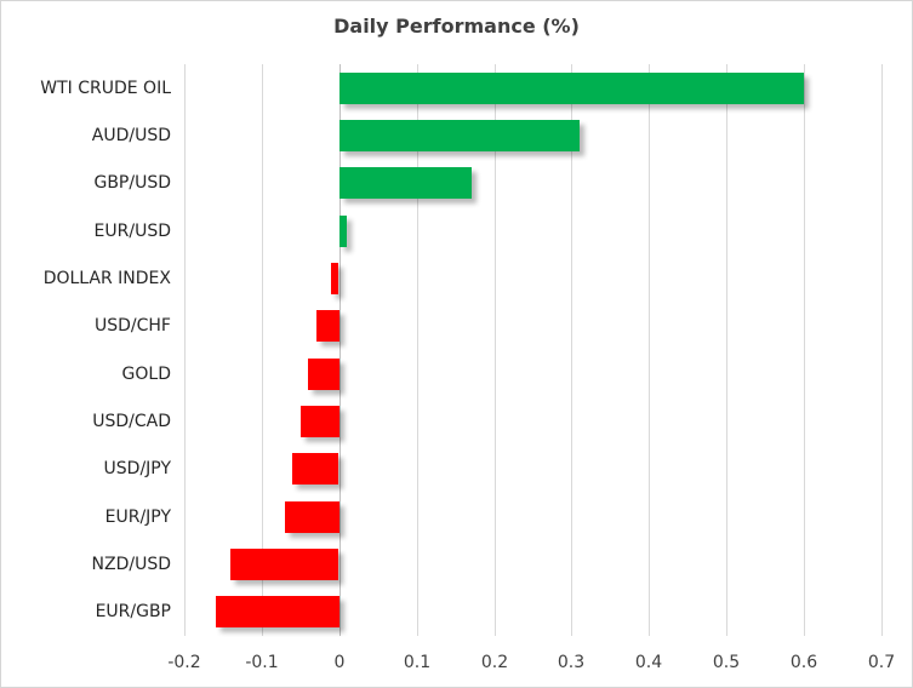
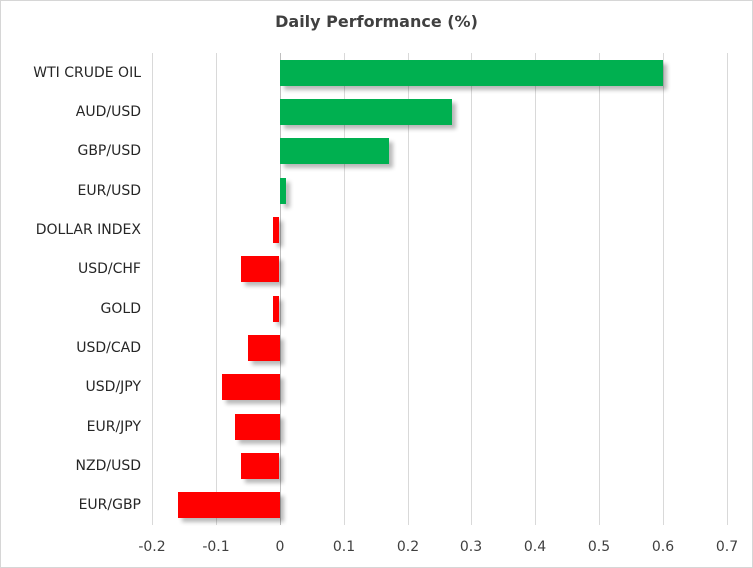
AUD/USD: 0.31 -> 0.27
USD/CHF: -0.03 -> -0.06
GOLD: -0.04 -> -0.01
USD/JPY: -0.06 -> -0.09
NZD/USD: -0.14 -> -0.06
